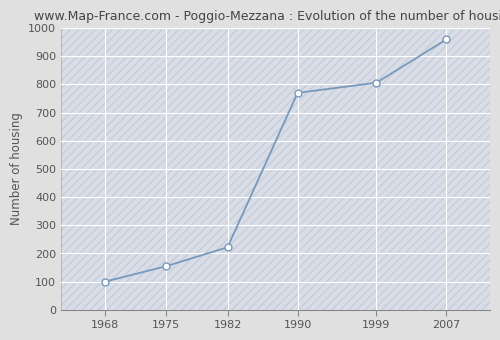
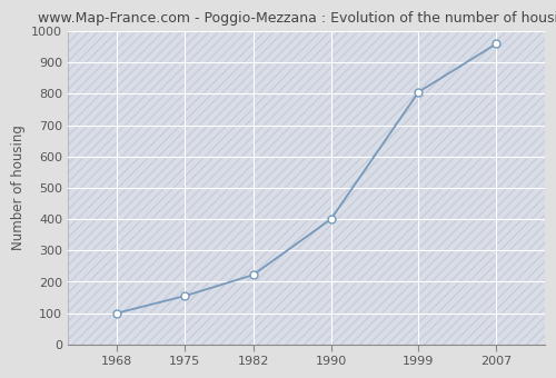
1990: 770 -> 400
